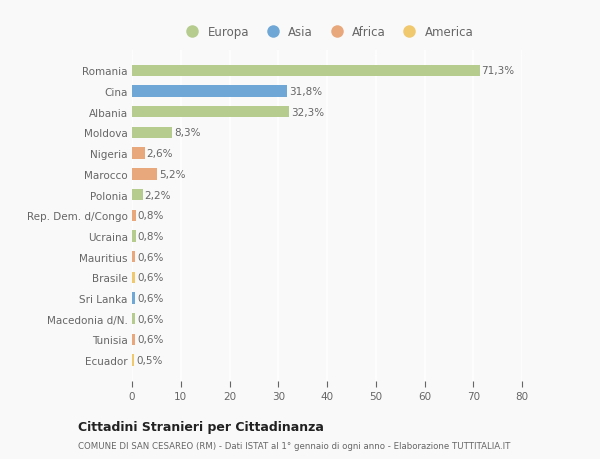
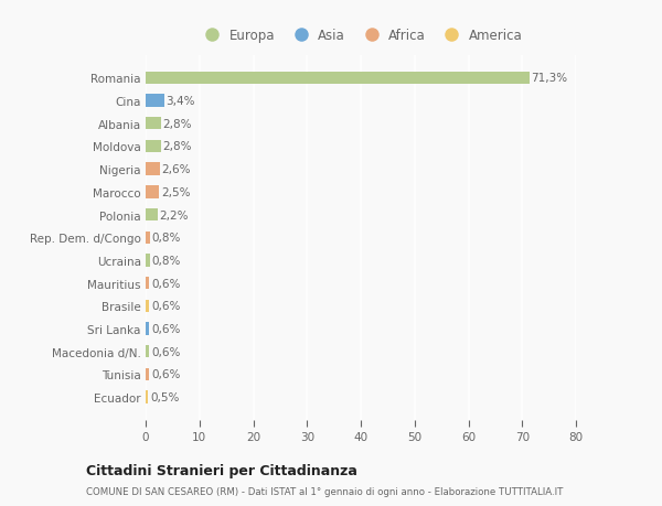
Cina: 31,8% -> 3,4%
Albania: 32,3% -> 2,8%
Moldova: 8,3% -> 2,8%
Marocco: 5,2% -> 2,5%
